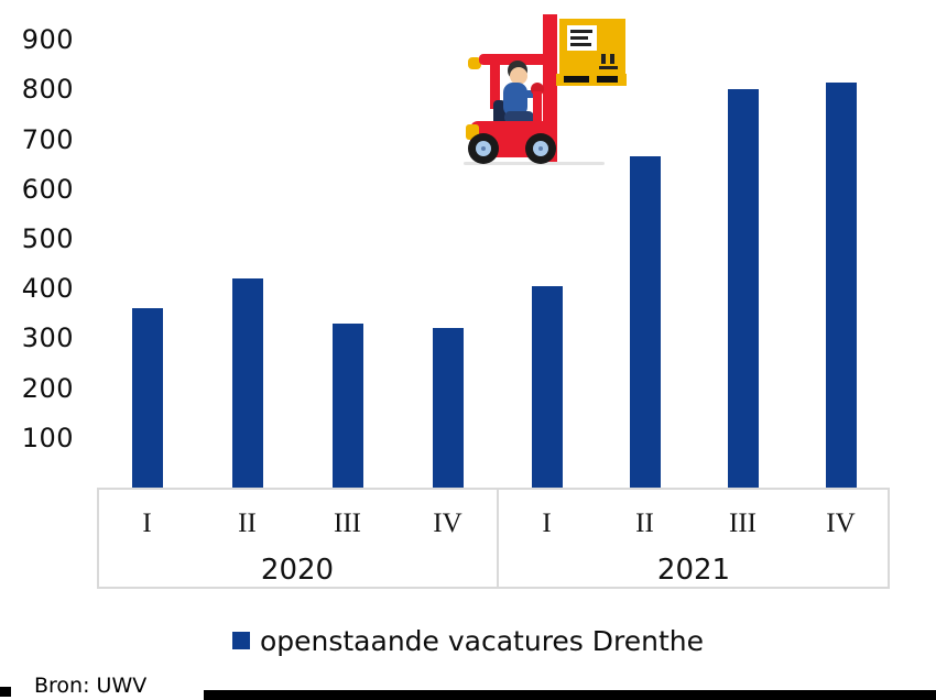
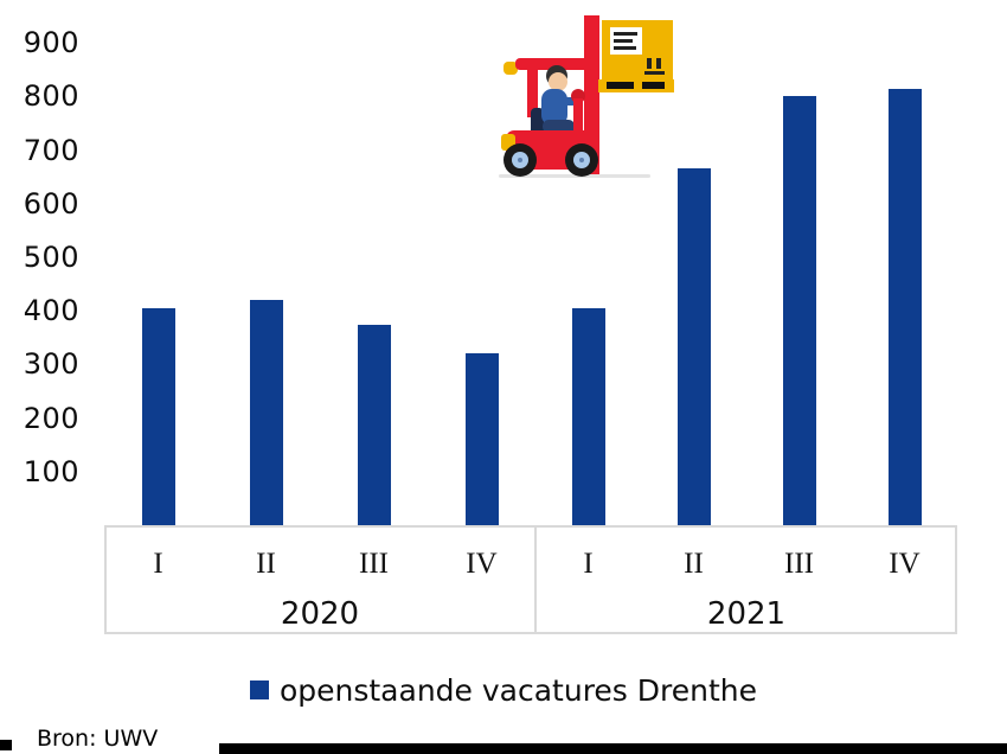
2020 I: 360 -> 400
2020 III: 330 -> 380
